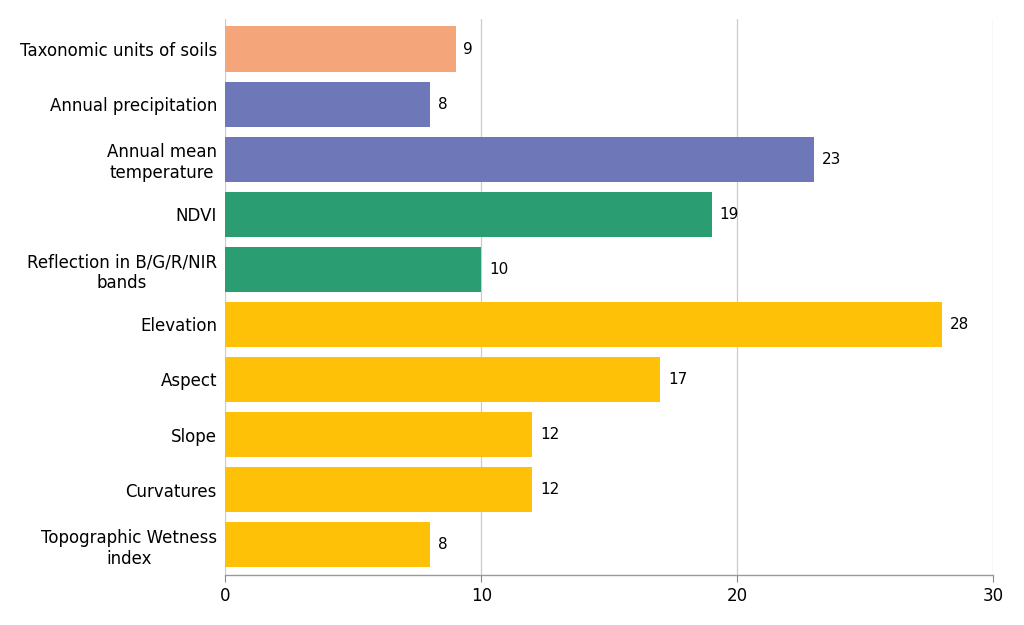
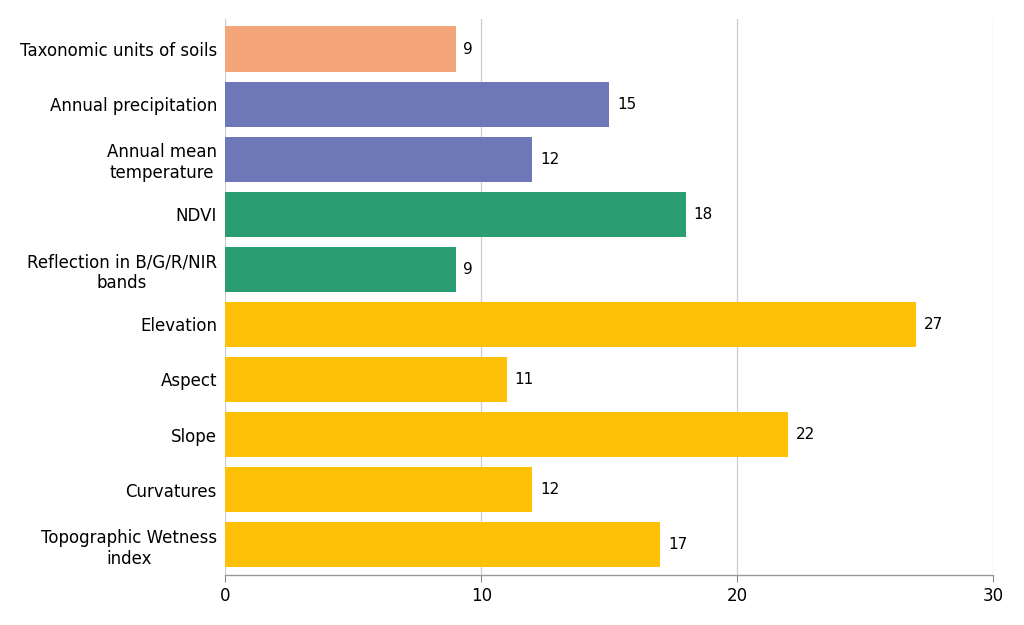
Annual precipitation: 8 -> 15
Annual mean temperature: 23 -> 12
NDVI: 19 -> 18
Reflection in B/G/R/NIR bands: 10 -> 9
Elevation: 28 -> 27
Aspect: 17 -> 11
Slope: 12 -> 22
Topographic Wetness index: 8 -> 17
